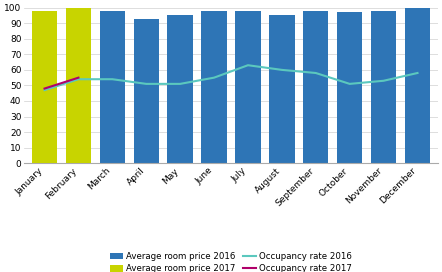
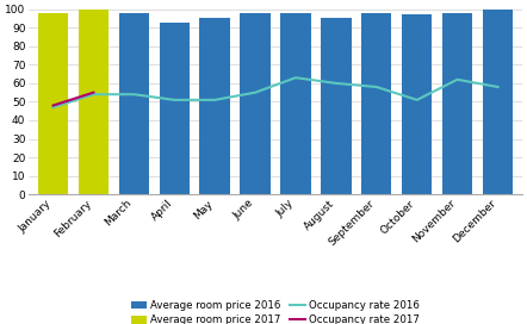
Occupancy rate 2016/November: 53 -> 62
